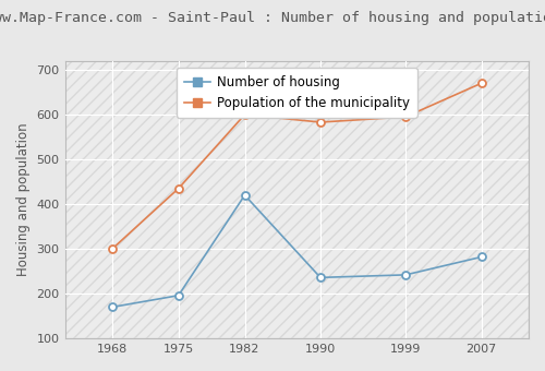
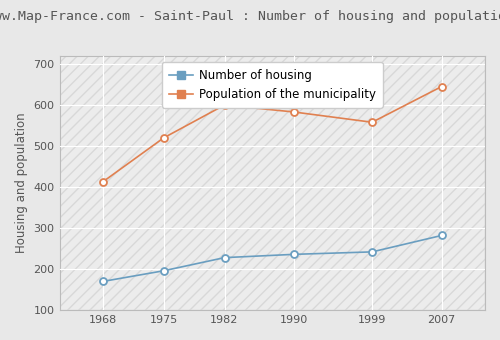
Population of the municipality/1968: 300 -> 413
Population of the municipality/1975: 435 -> 520
Number of housing/1982: 420 -> 228
Population of the municipality/1999: 595 -> 558
Population of the municipality/2007: 670 -> 645
